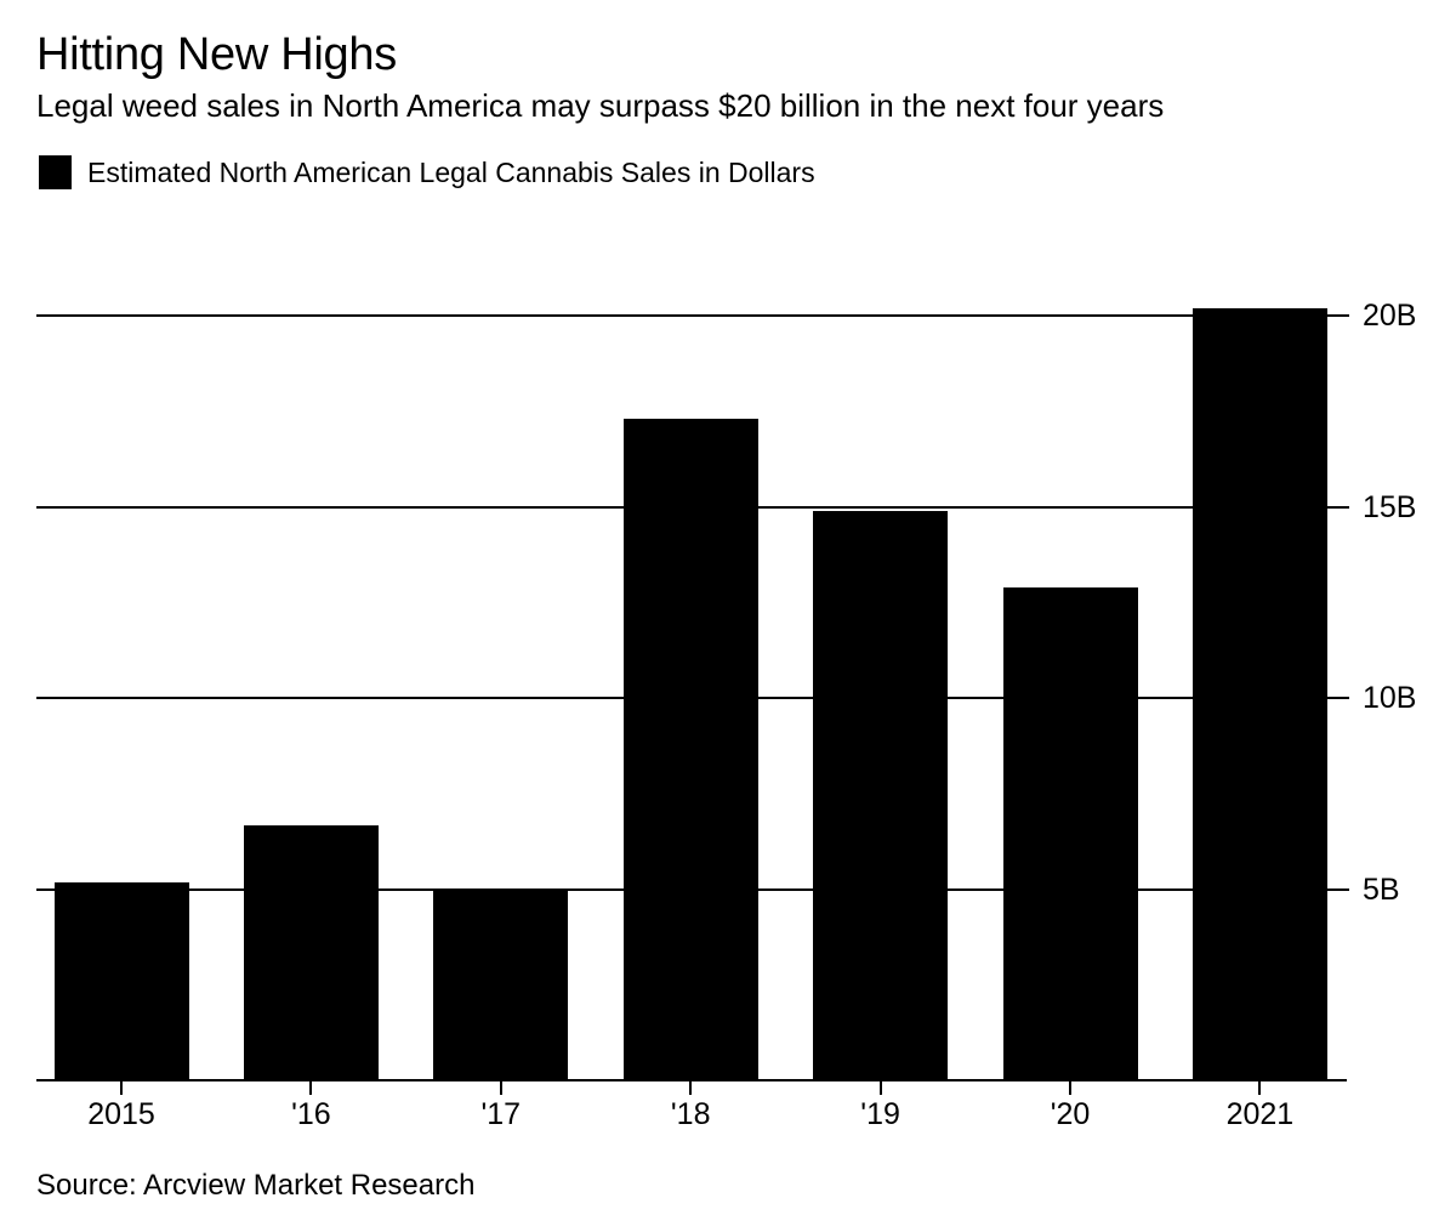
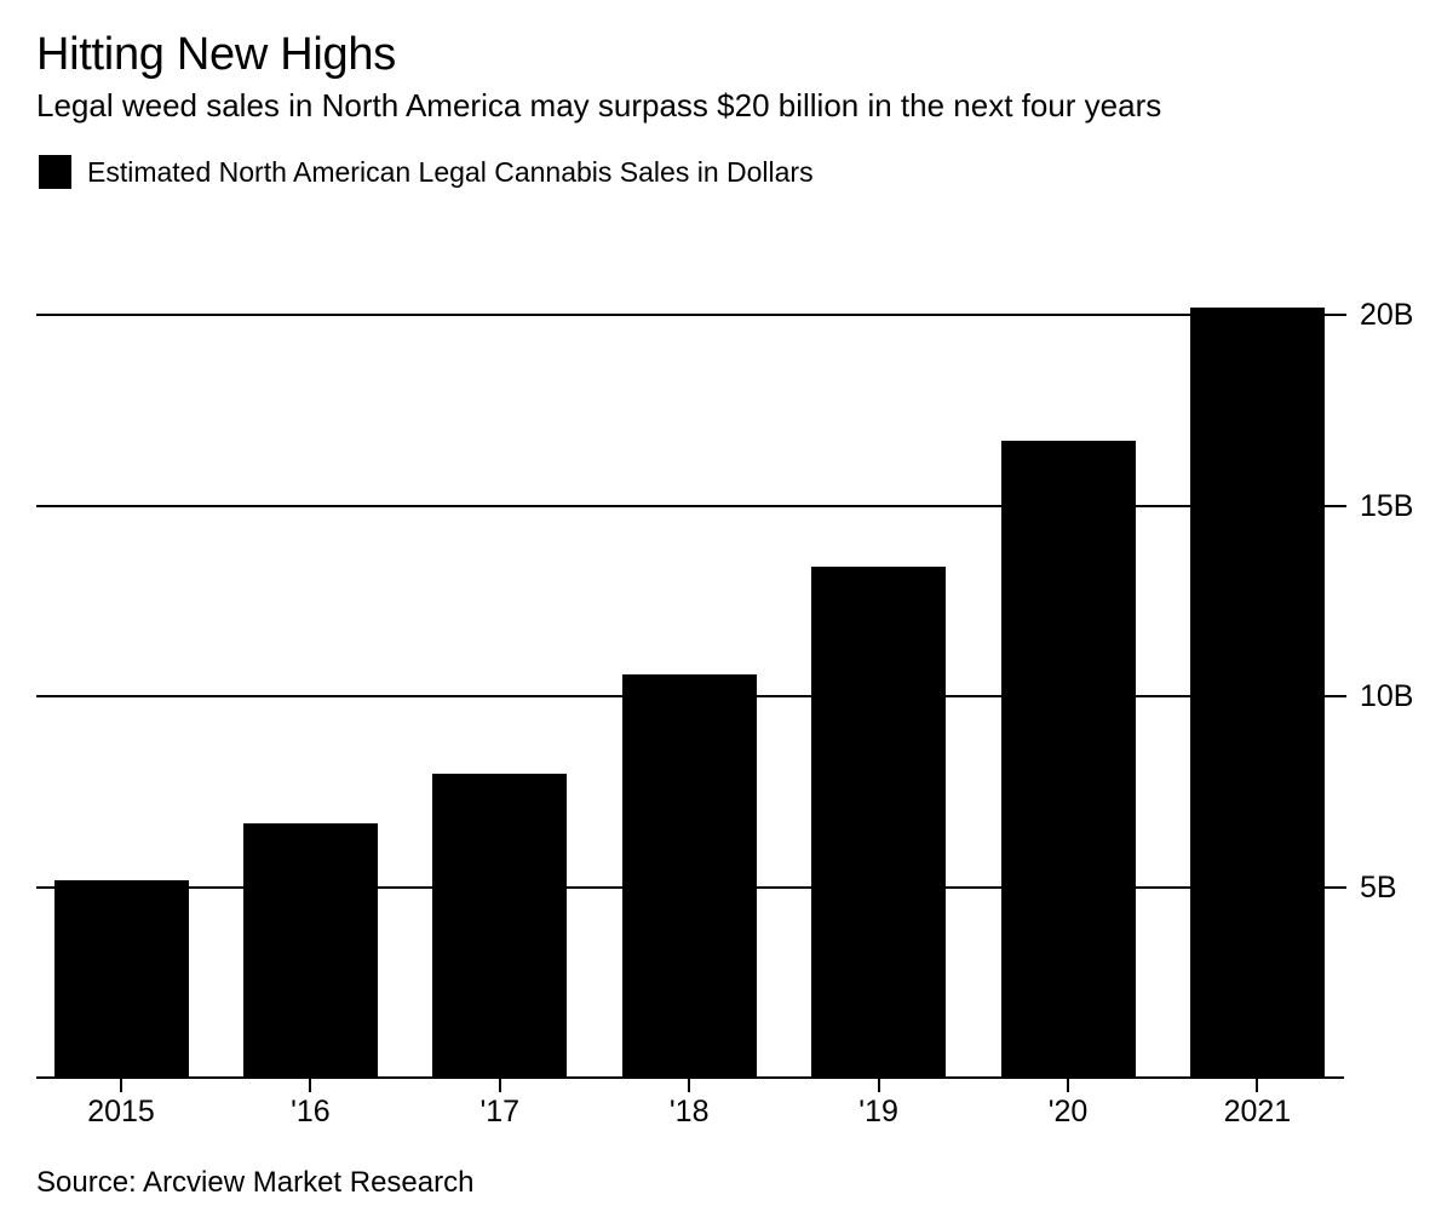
'17: 5.0B -> 8.0B
'18: 17.3B -> 10.6B
'19: 14.9B -> 13.4B
'20: 12.9B -> 16.7B
